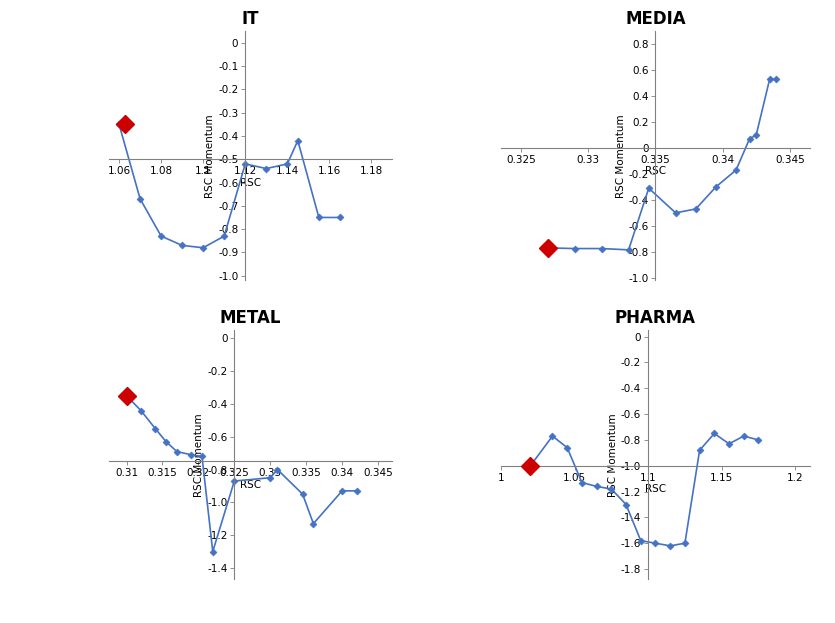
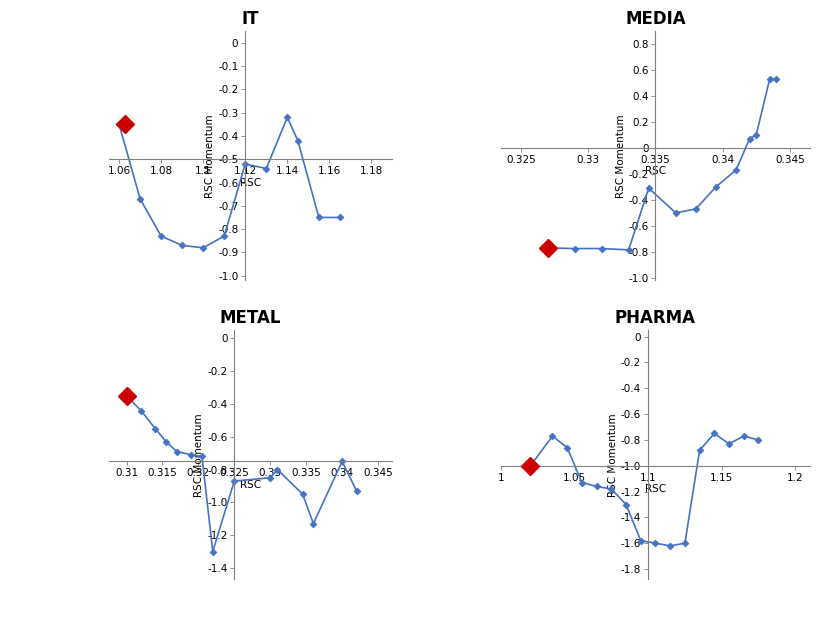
IT/1.14: -0.52 -> -0.32
METAL/0.34: -0.93 -> -0.75
